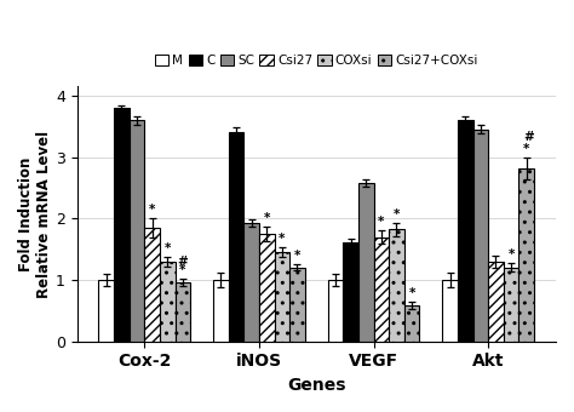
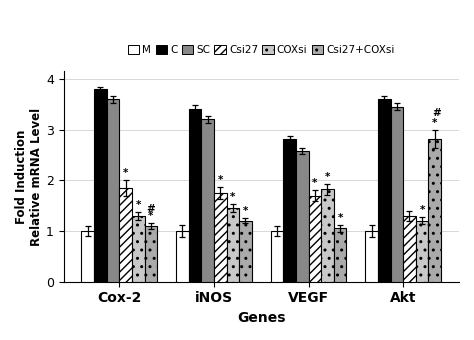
Csi27+COXsi/Cox-2: 0.96 -> 1.10
SC/iNOS: 1.92 -> 3.20
C/VEGF: 1.62 -> 2.82
Csi27+COXsi/VEGF: 0.58 -> 1.05
